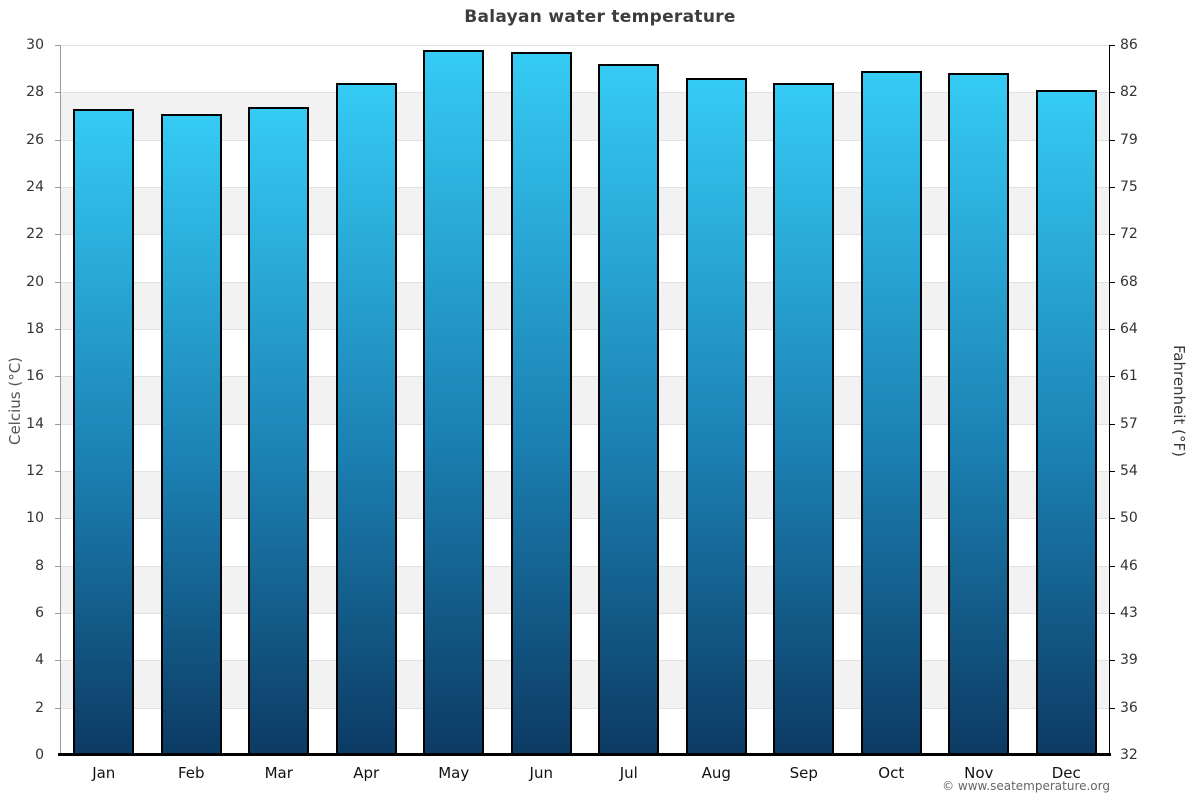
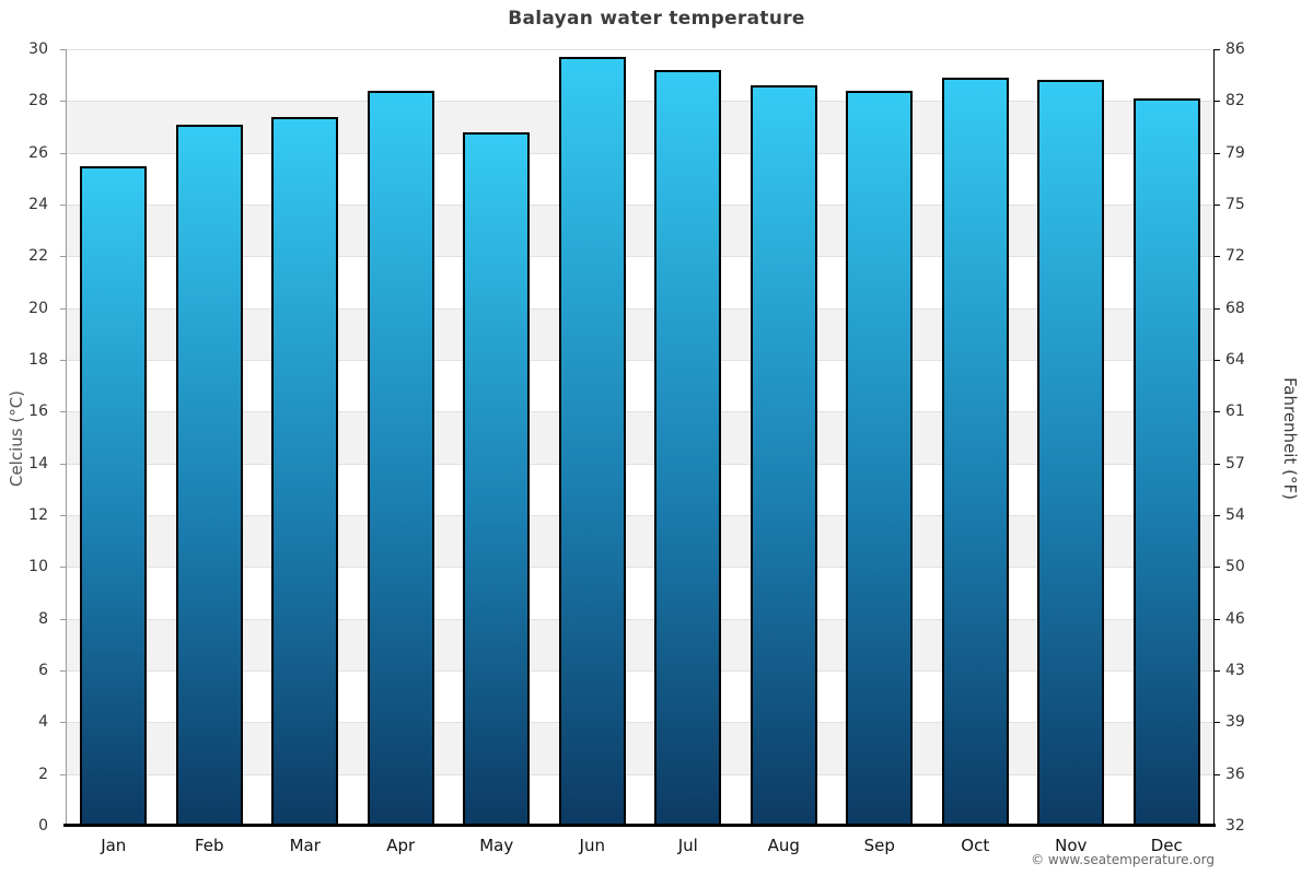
Jan: 27.3 -> 25.5
May: 29.8 -> 26.8
